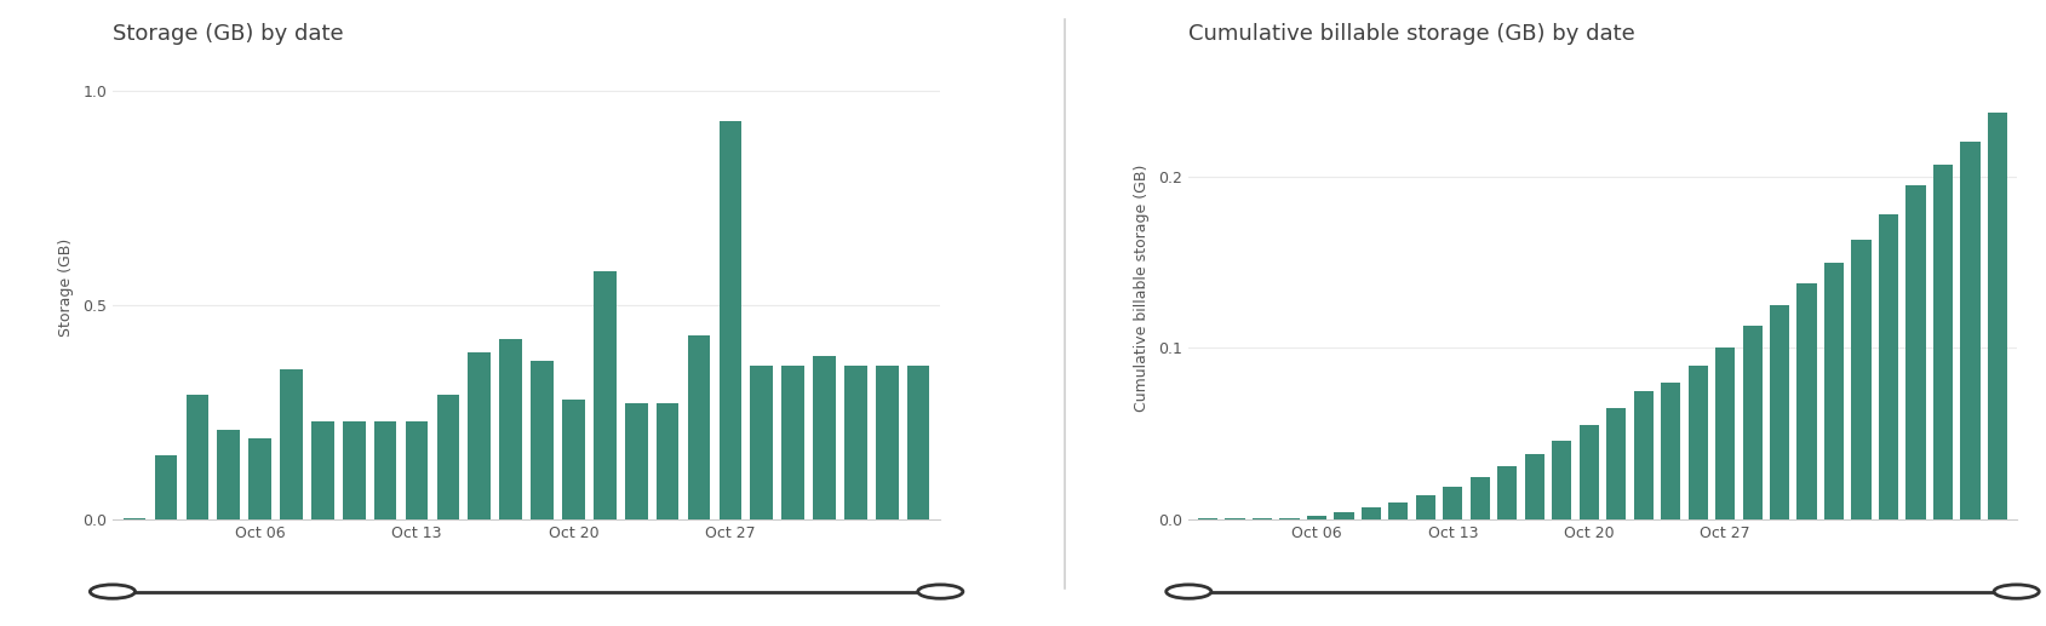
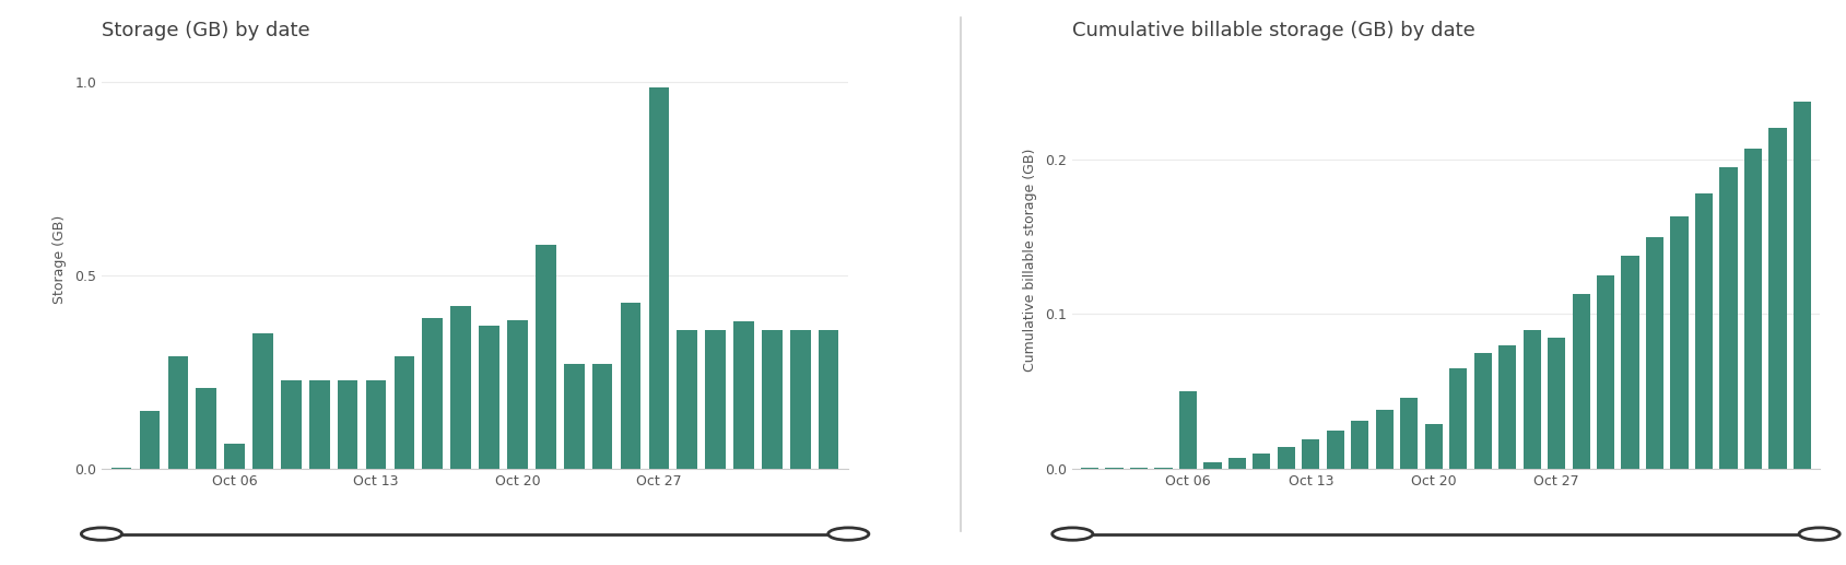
Storage (GB) by date/Oct 06: 0.190 -> 0.065
Storage (GB) by date/Oct 20: 0.280 -> 0.385
Storage (GB) by date/Oct 27: 0.930 -> 0.985
Cumulative billable storage (GB) by date/Oct 06: 0.002 -> 0.050
Cumulative billable storage (GB) by date/Oct 20: 0.055 -> 0.029
Cumulative billable storage (GB) by date/Oct 27: 0.100 -> 0.085
